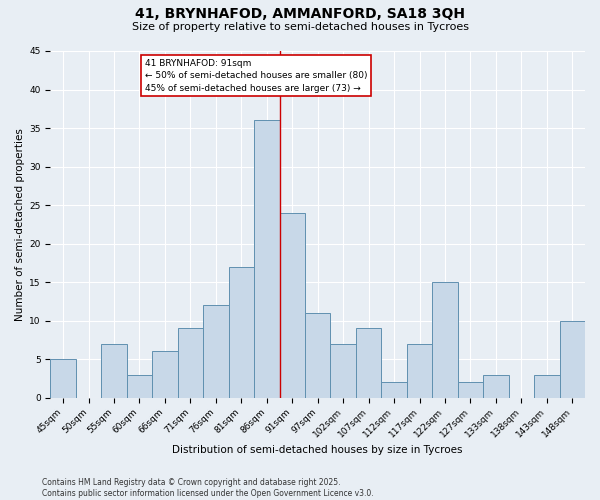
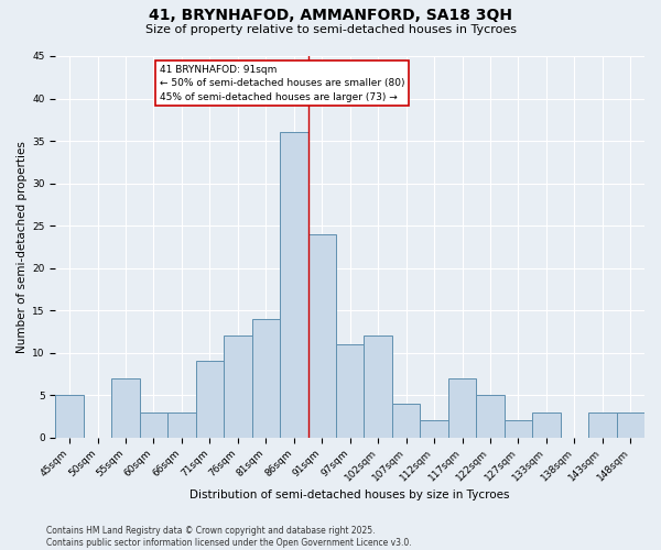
66sqm: 6 -> 3
81sqm: 17 -> 14
102sqm: 7 -> 12
107sqm: 9 -> 4
122sqm: 15 -> 5
148sqm: 10 -> 3
